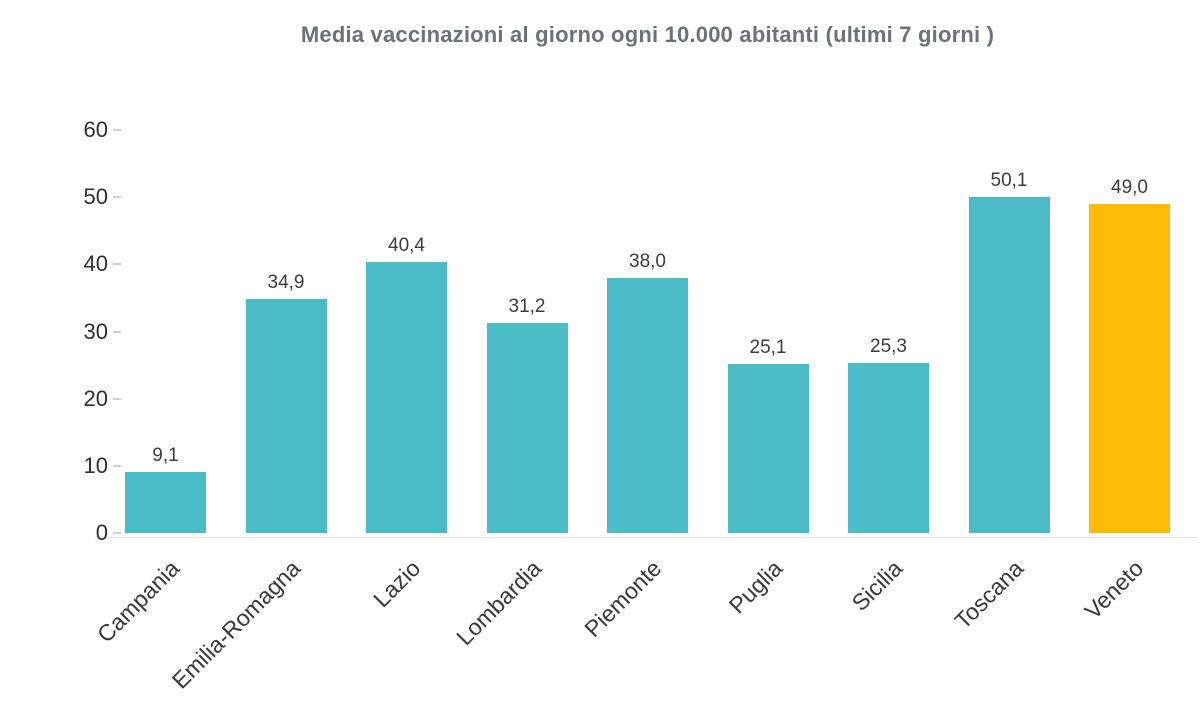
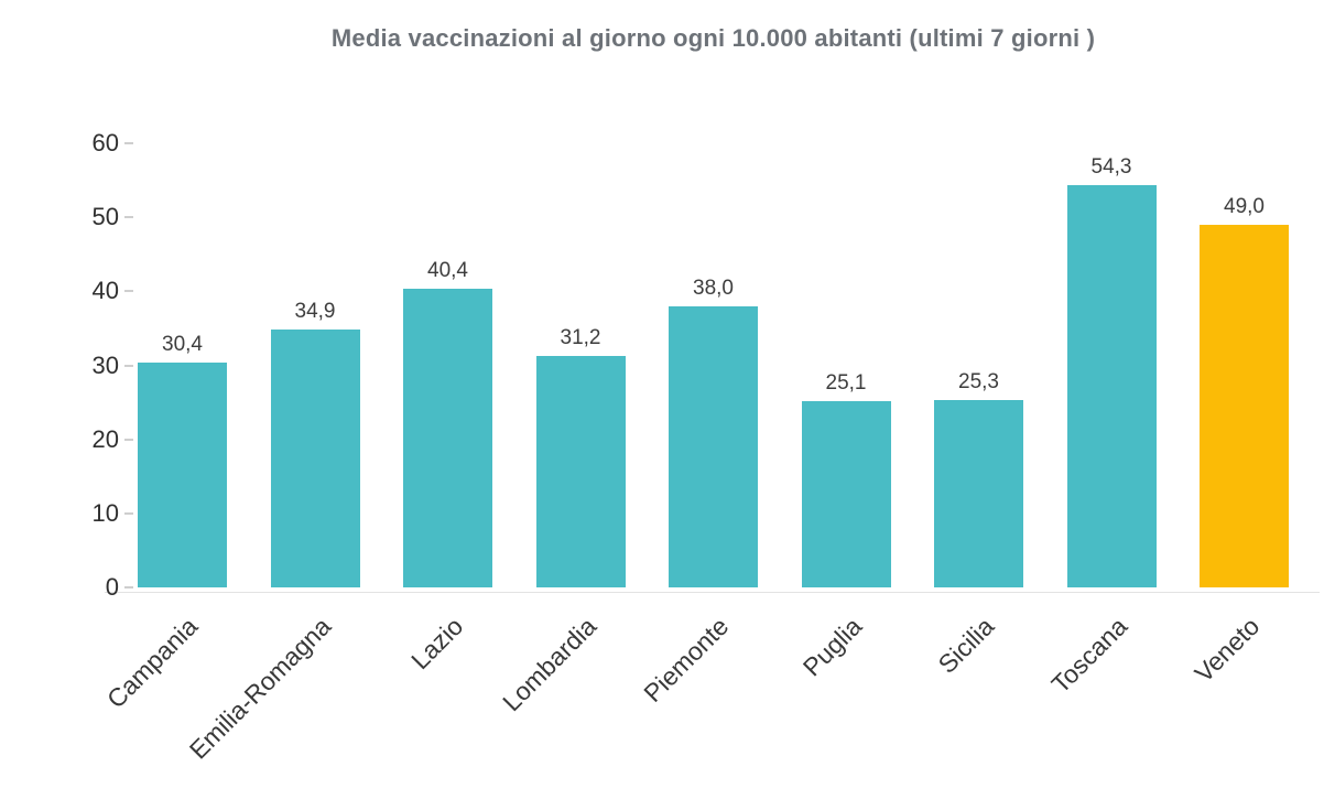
Campania: 9,1 -> 30,4
Toscana: 50,1 -> 54,3
